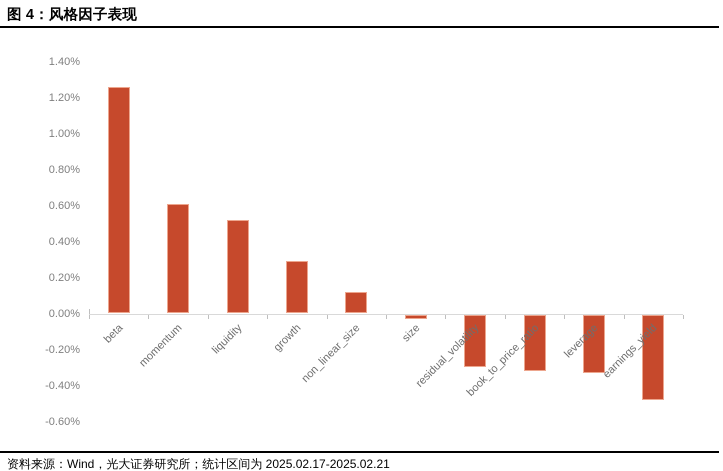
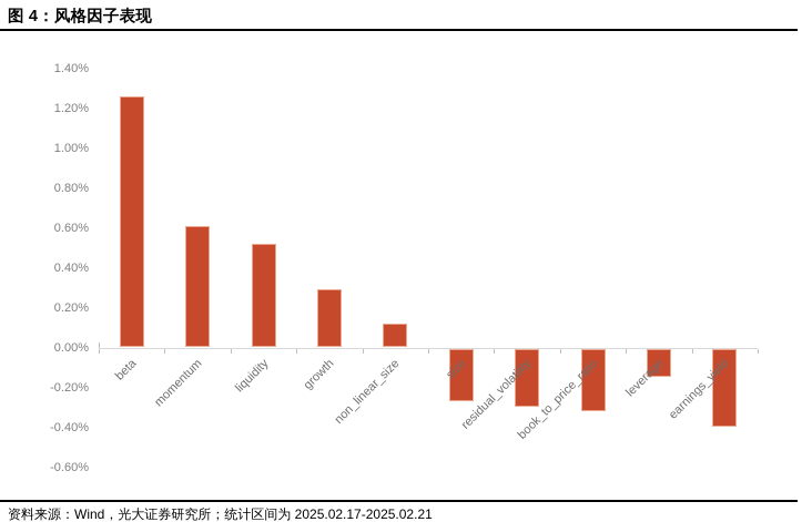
size: -0.02% -> -0.26%
leverage: -0.32% -> -0.14%
earnings_yield: -0.47% -> -0.39%
